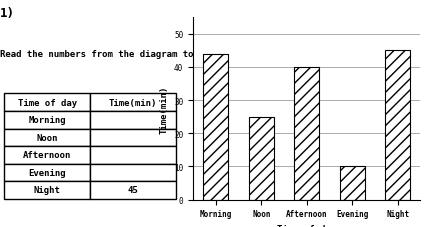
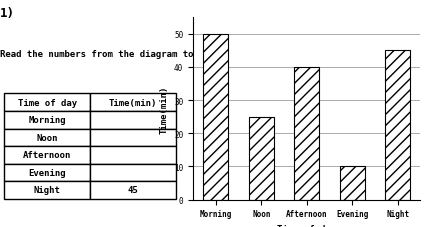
Morning: 44 -> 50
